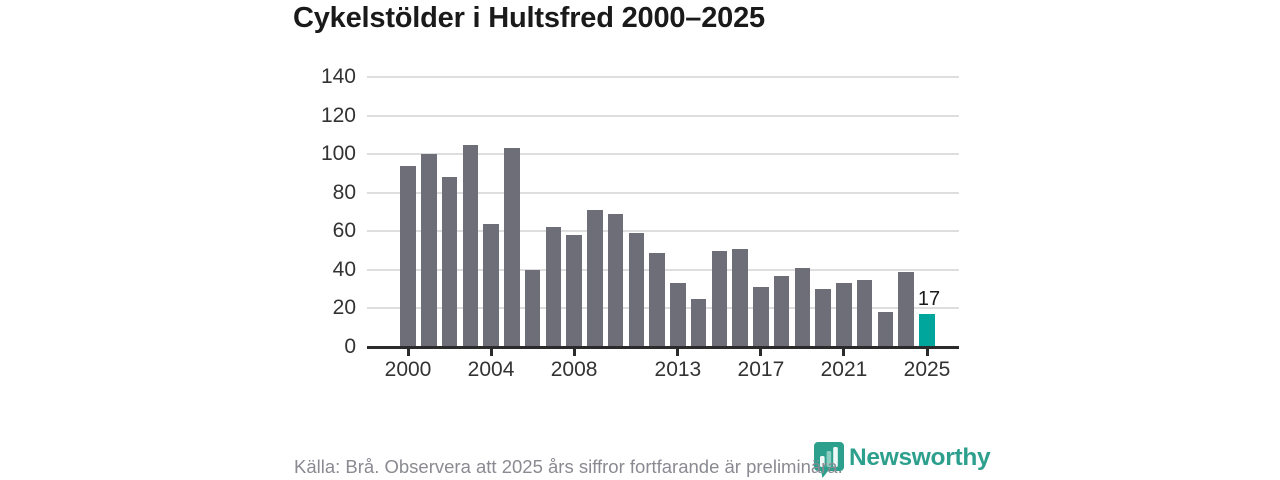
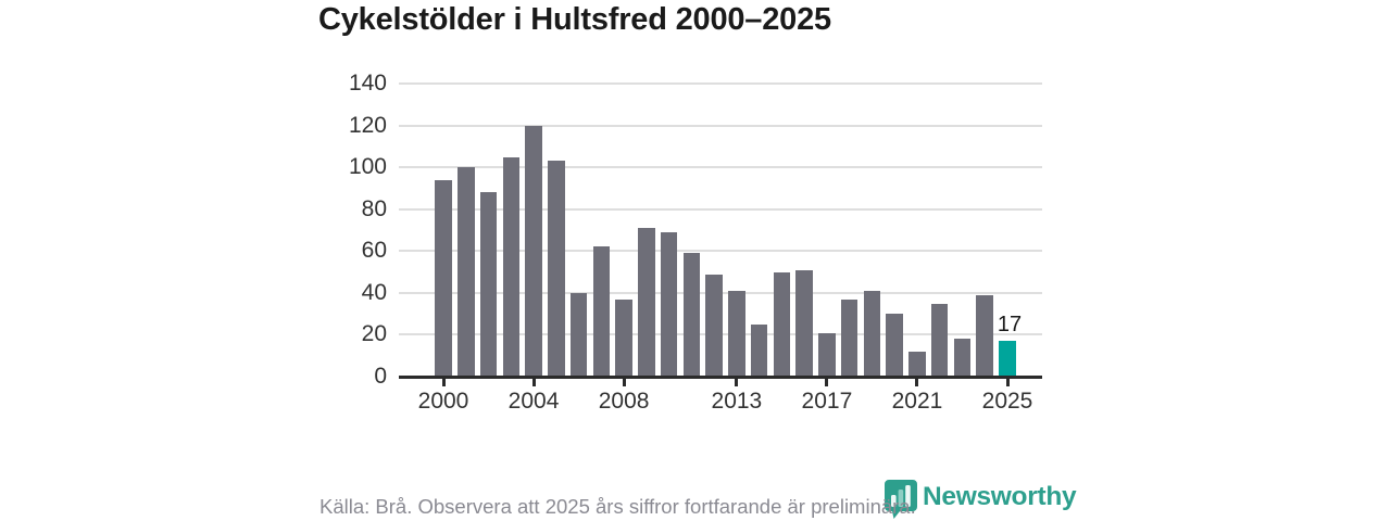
2004: 64 -> 120
2008: 58 -> 37
2013: 33 -> 41
2017: 31 -> 21
2021: 33 -> 12
